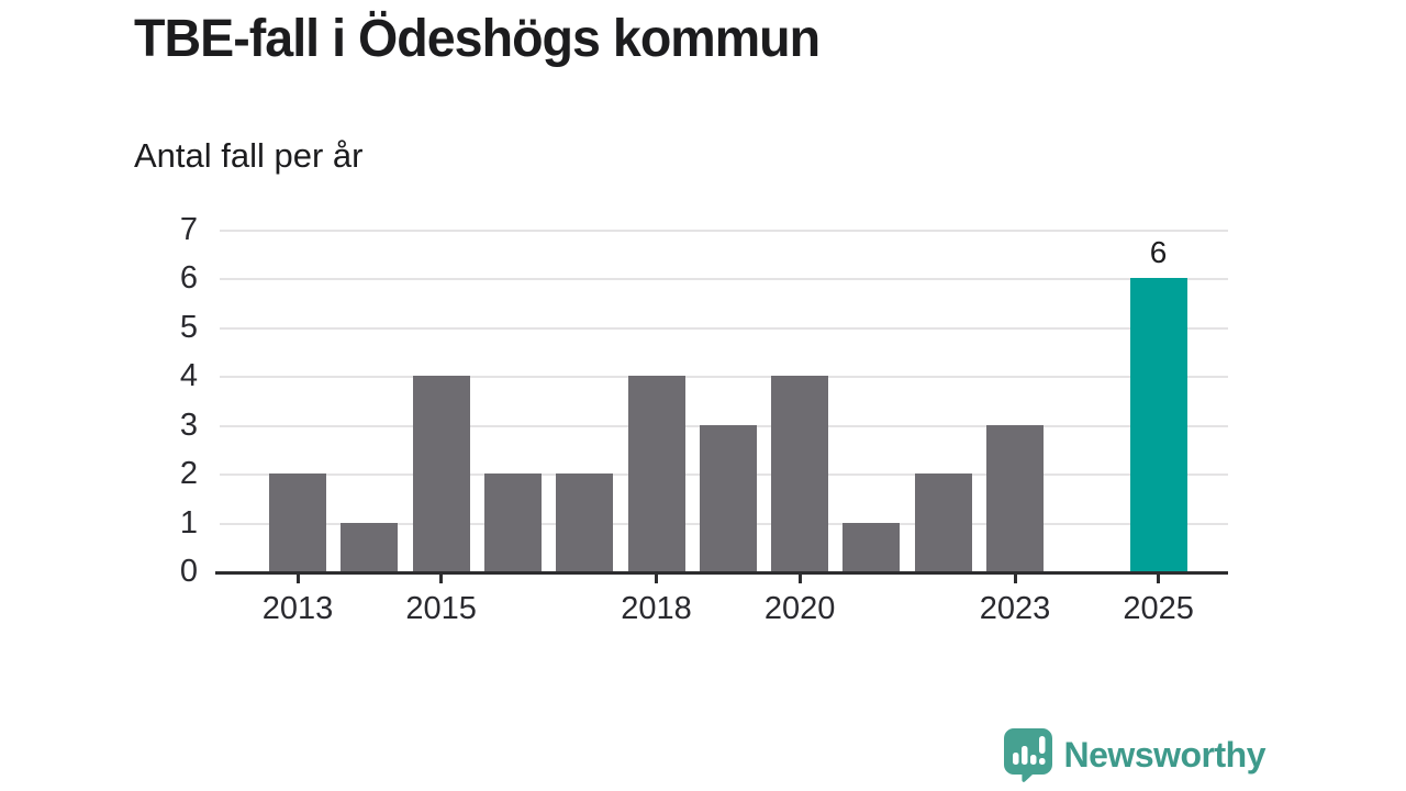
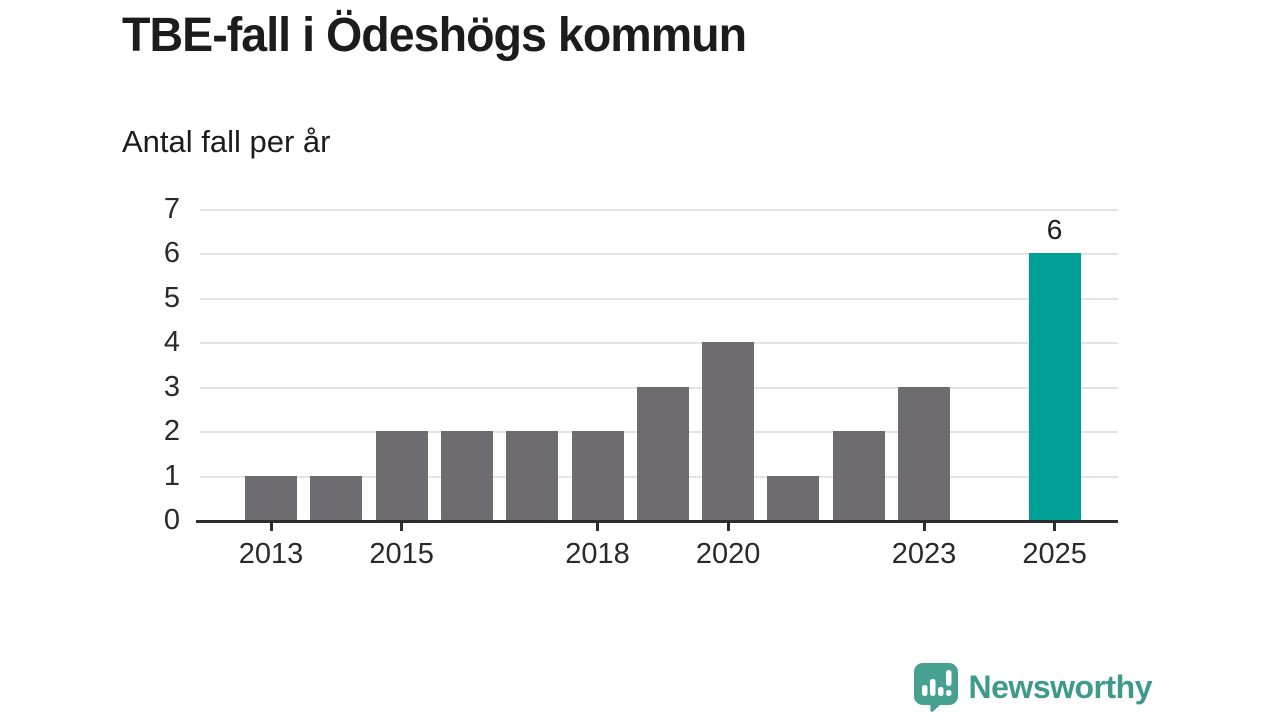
2013: 2 -> 1
2015: 4 -> 2
2018: 4 -> 2
